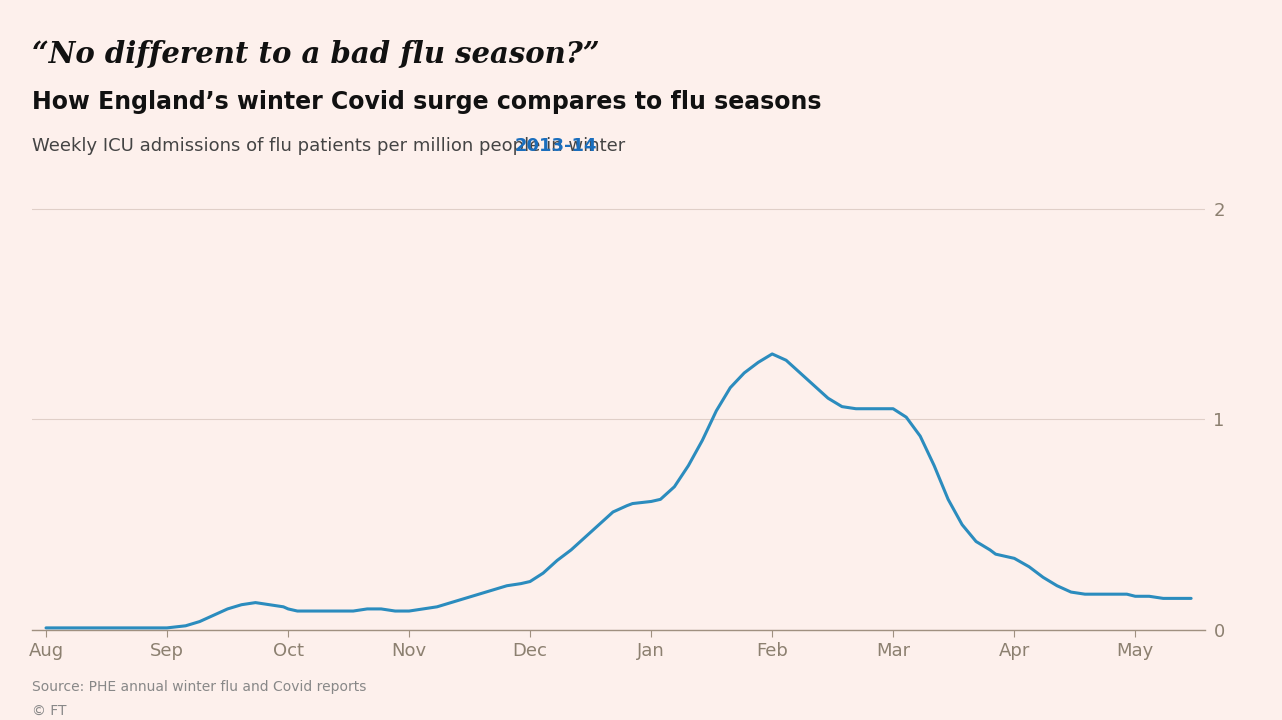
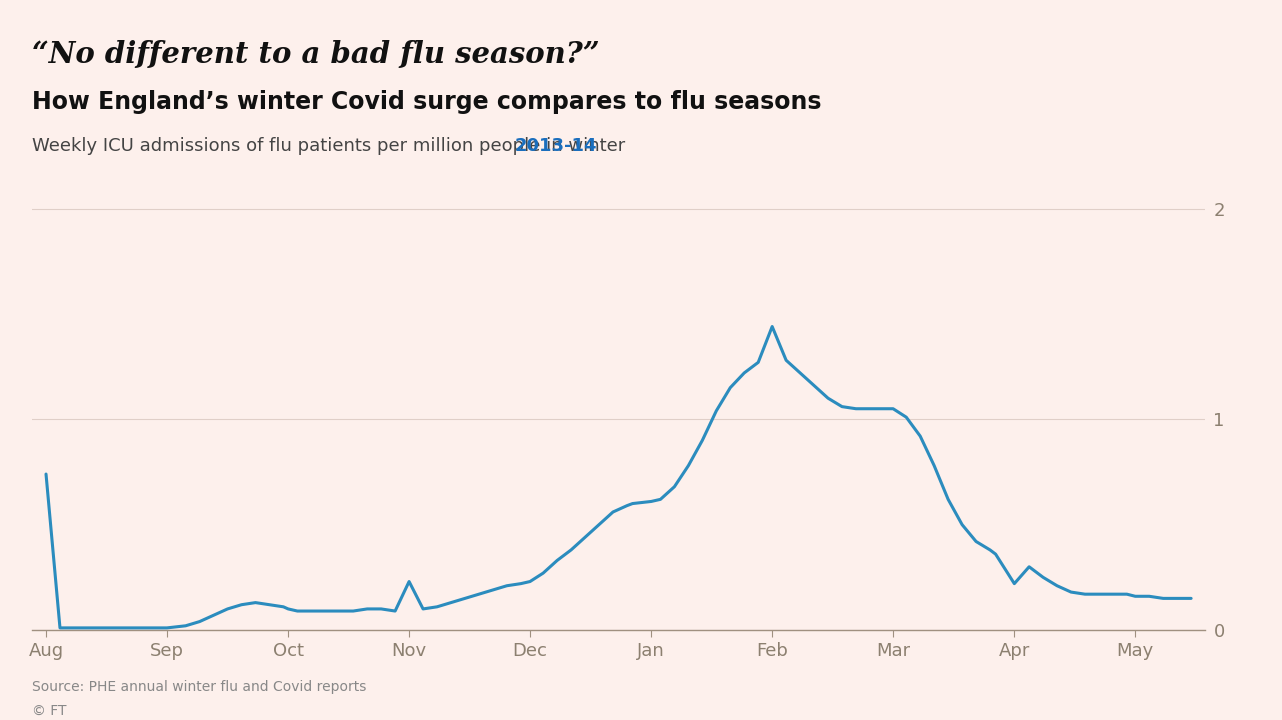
Aug: 0.01 -> 0.74
Nov: 0.09 -> 0.23
Feb: 1.31 -> 1.44
Apr: 0.34 -> 0.22
